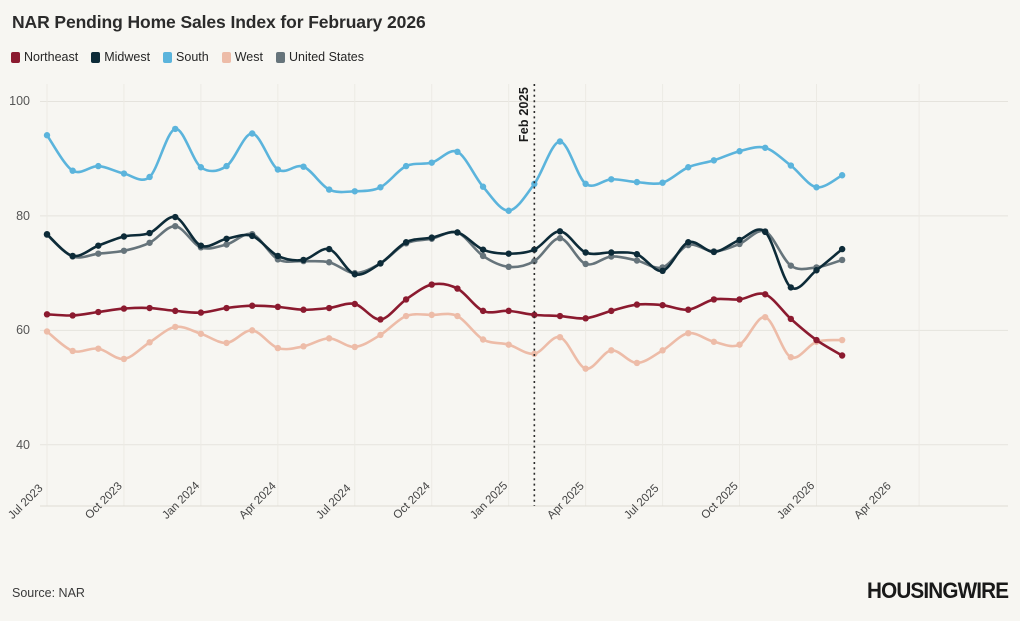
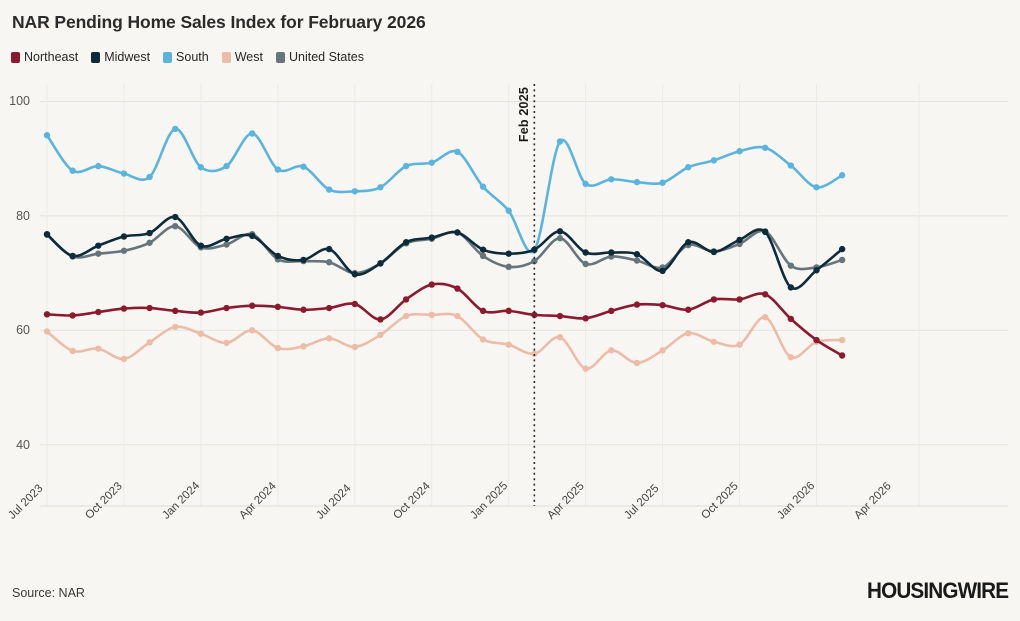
South/Feb 2025: 86 -> 74
